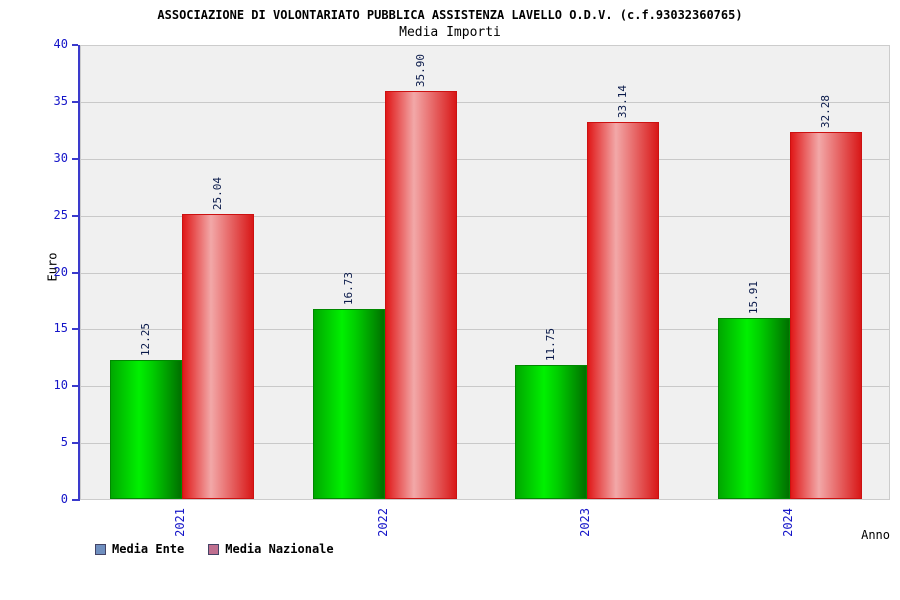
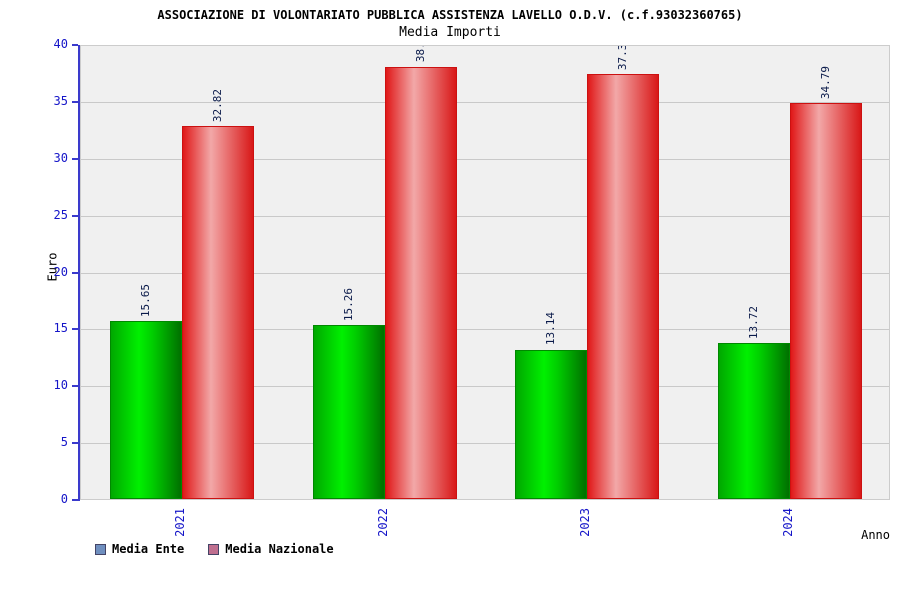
Media Ente/2021: 12.25 -> 15.65
Media Nazionale/2021: 25.04 -> 32.82
Media Ente/2022: 16.73 -> 15.26
Media Nazionale/2022: 35.90 -> 38.02
Media Ente/2023: 11.75 -> 13.14
Media Nazionale/2023: 33.14 -> 37.36
Media Ente/2024: 15.91 -> 13.72
Media Nazionale/2024: 32.28 -> 34.79
